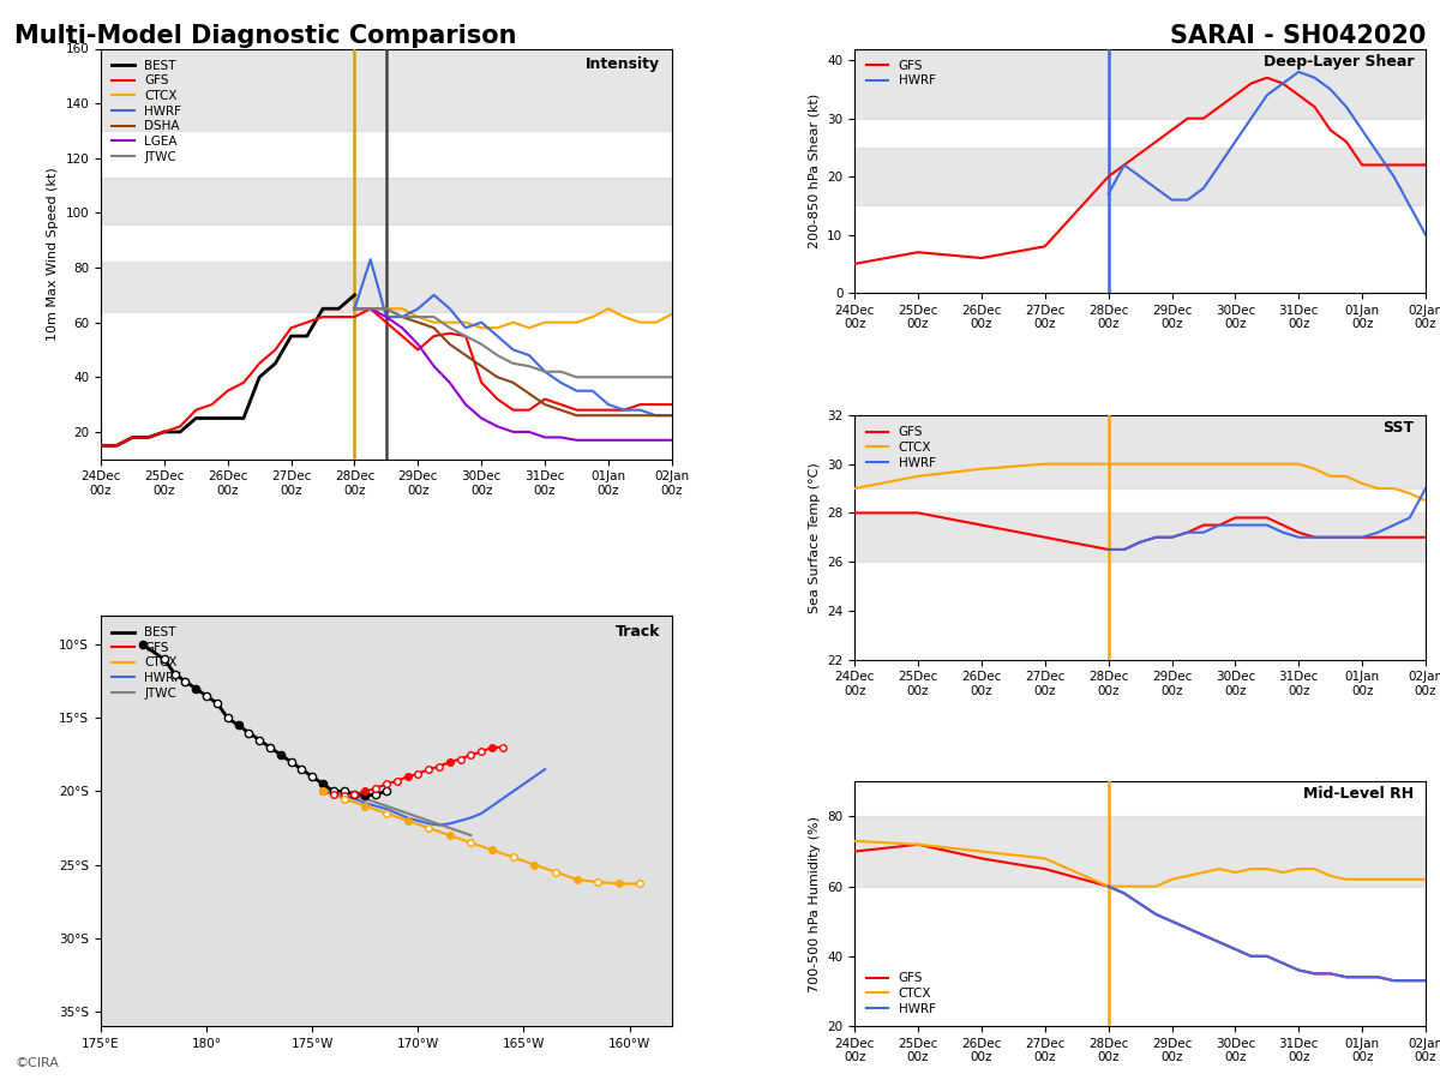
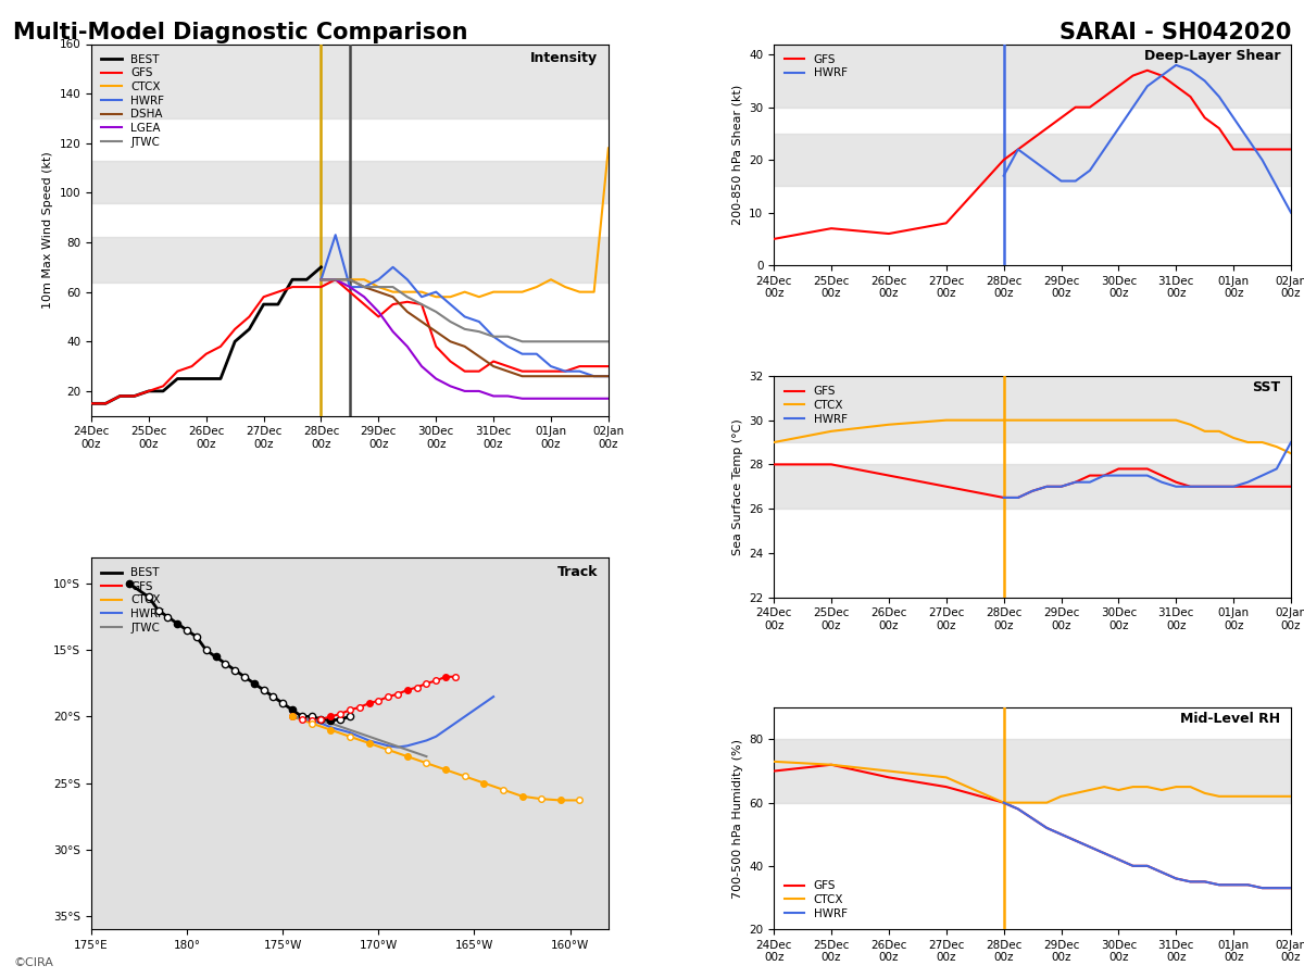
CTCX/02Jan 00z: 63 -> 118
